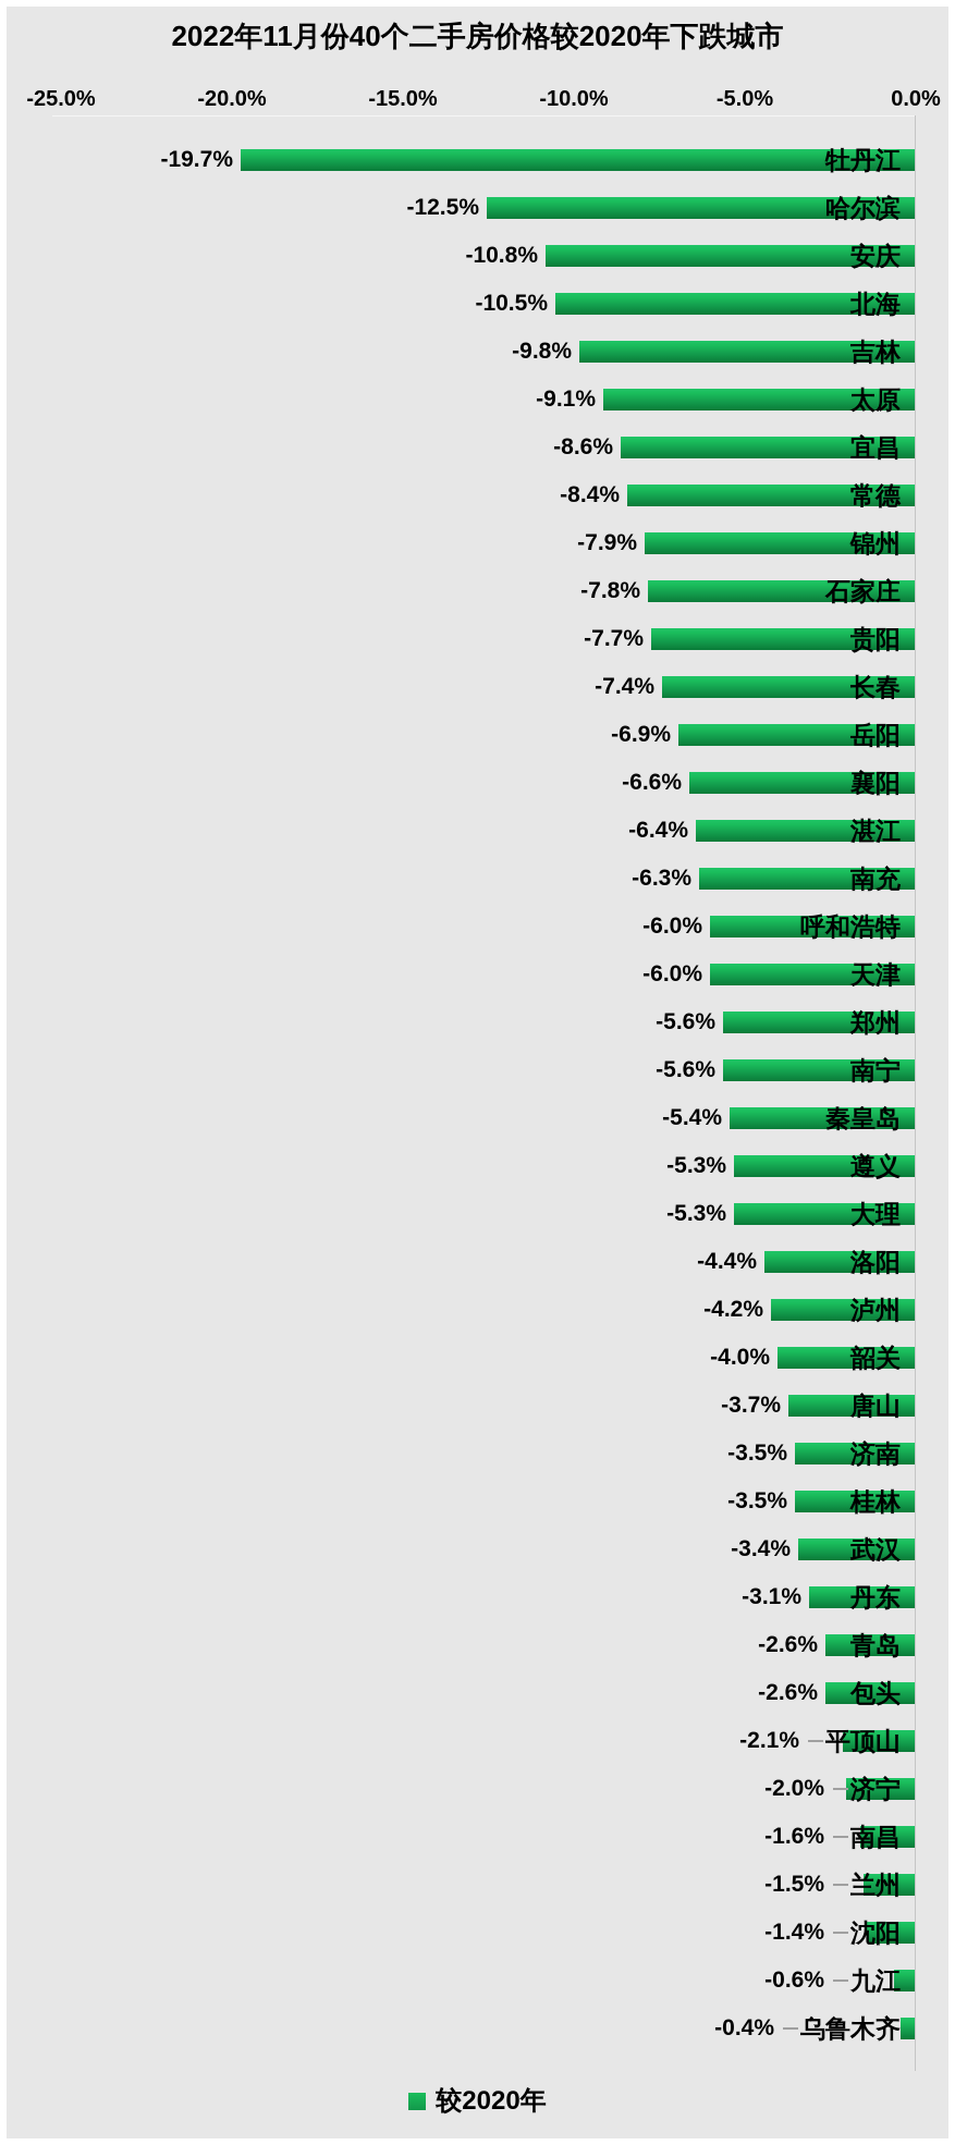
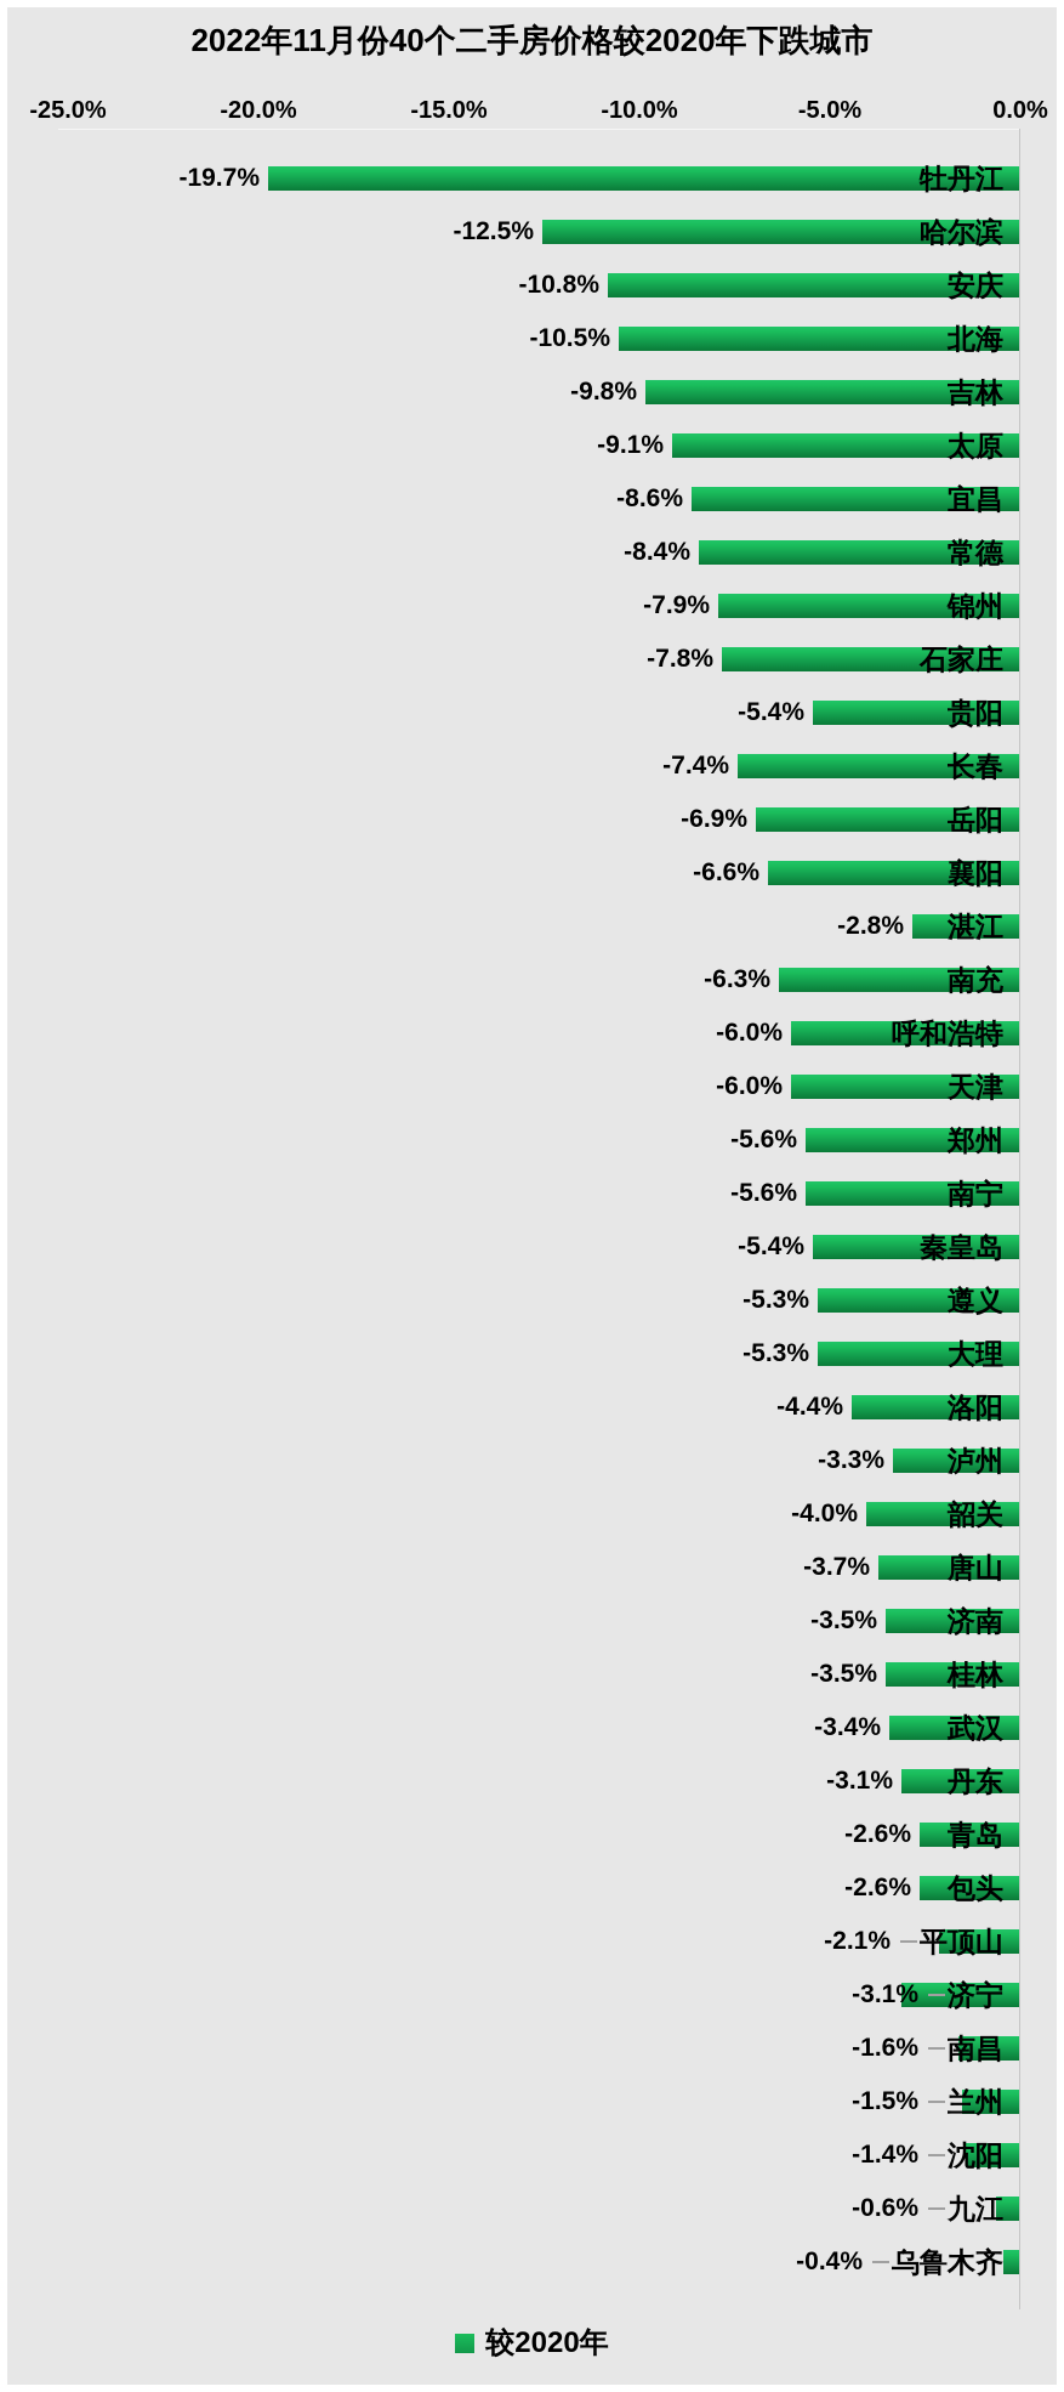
贵阳: -7.7% -> -5.4%
湛江: -6.4% -> -2.8%
泸州: -4.2% -> -3.3%
济宁: -2.0% -> -3.1%
